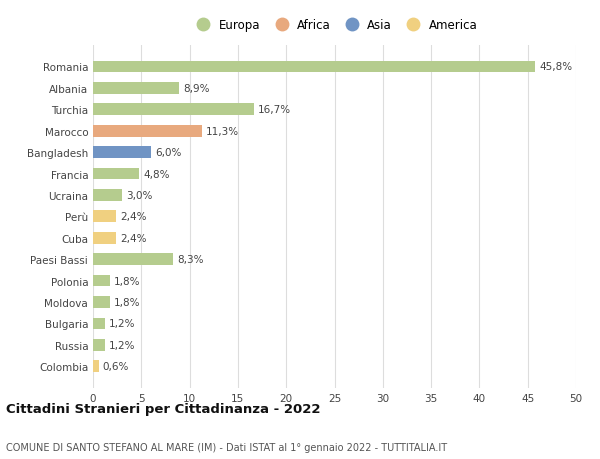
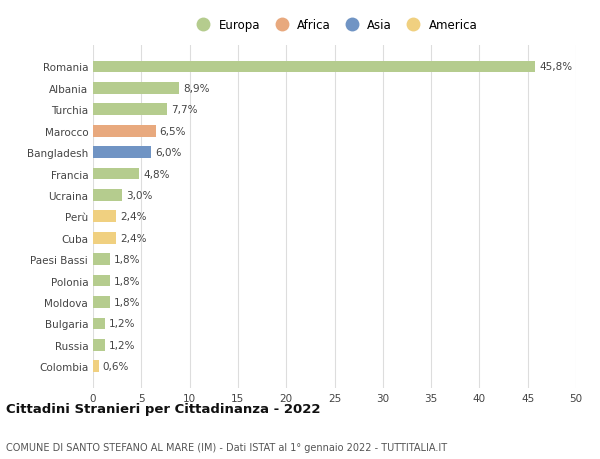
Turchia: 16,7% -> 7,7%
Marocco: 11,3% -> 6,5%
Paesi Bassi: 8,3% -> 1,8%
